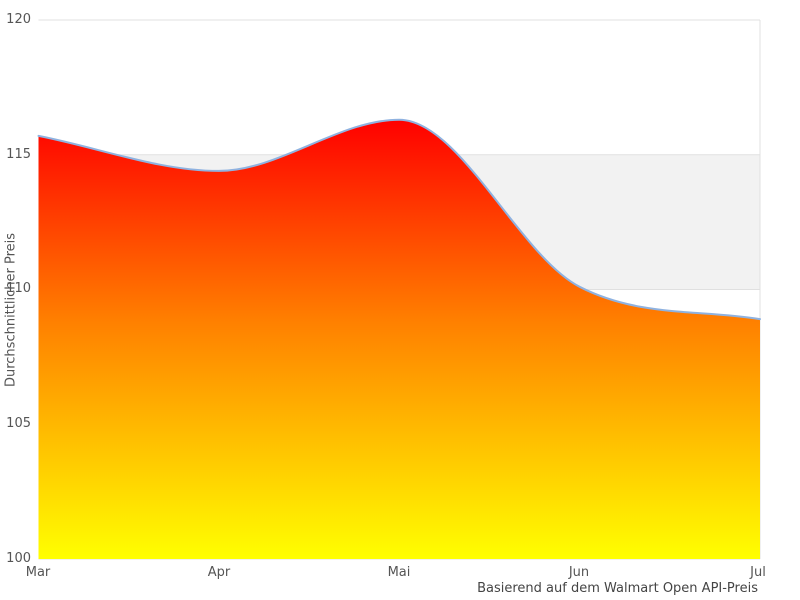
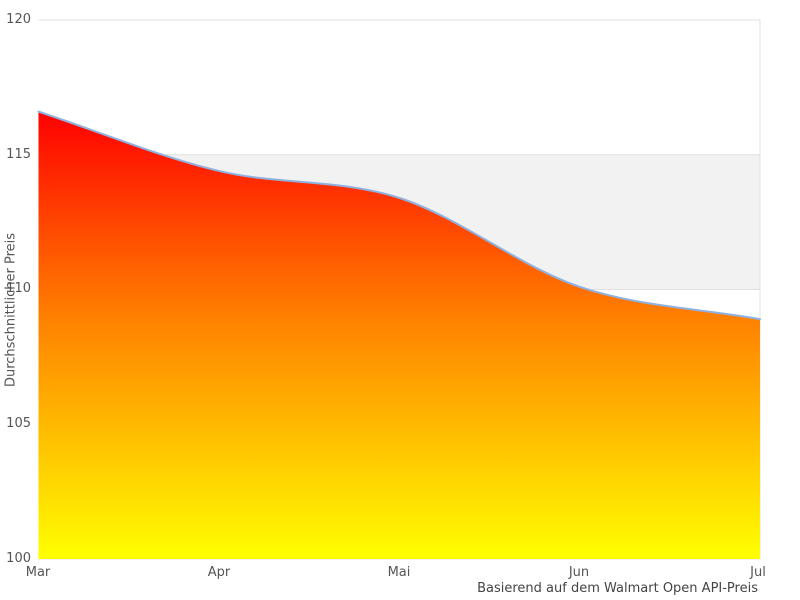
Mar: 115.7 -> 116.6
Mai: 116.3 -> 113.4
